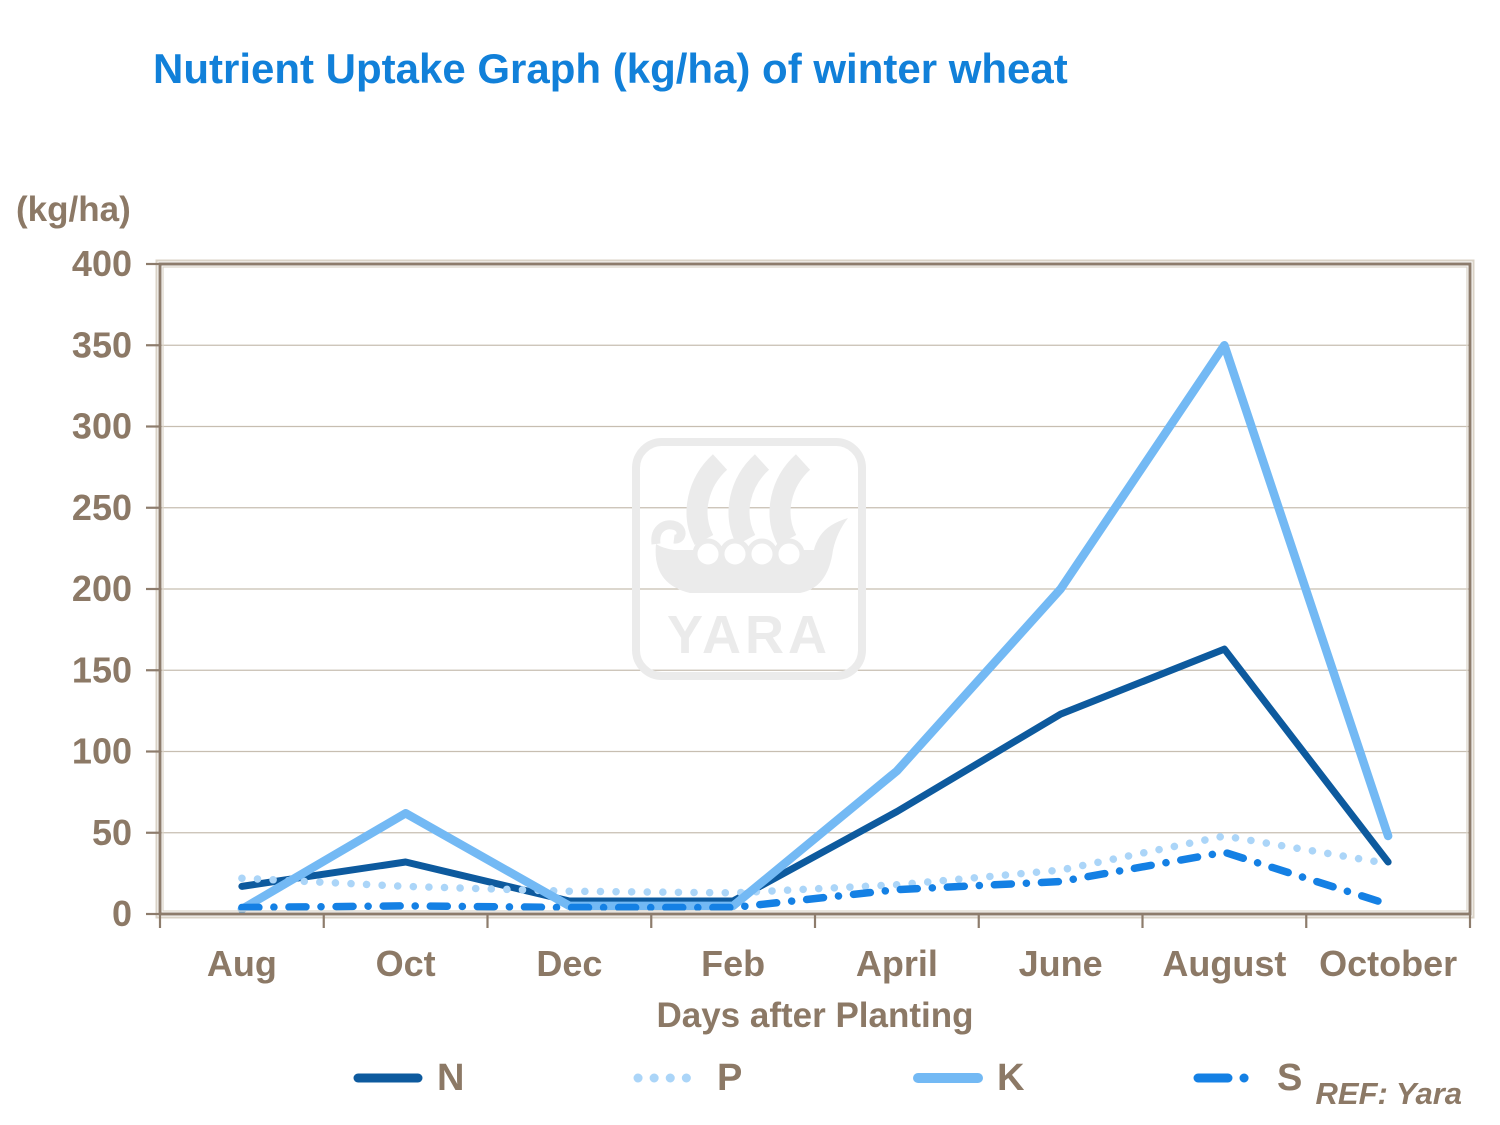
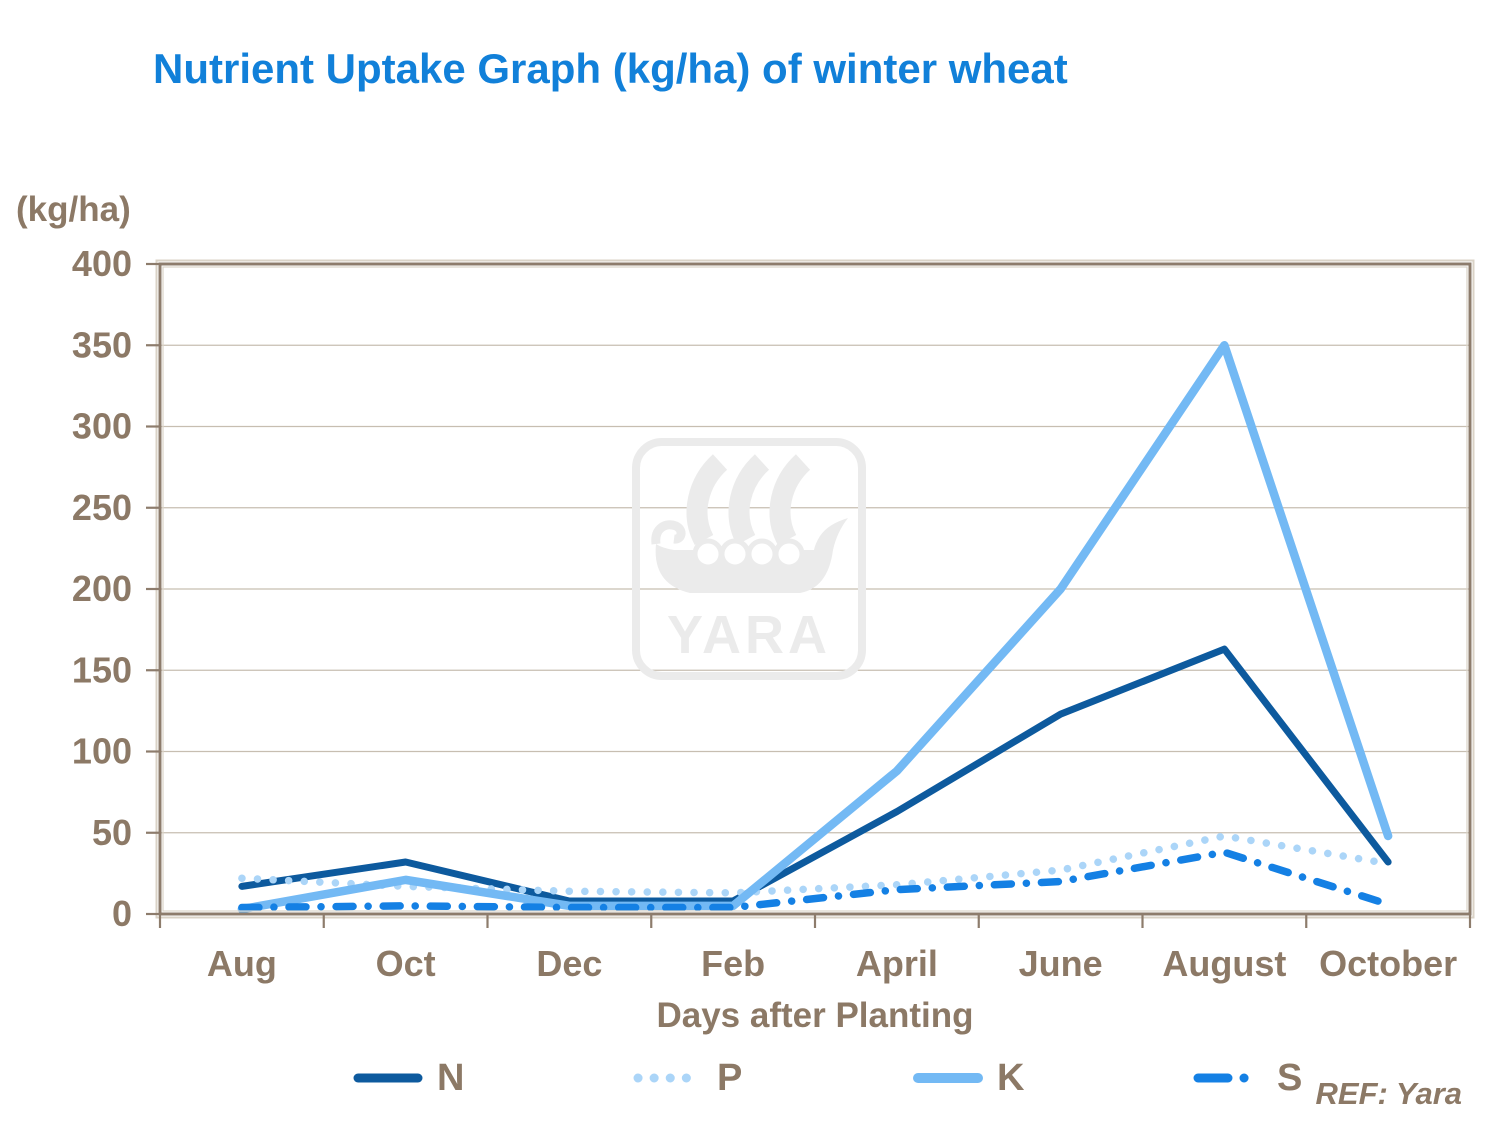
K/Oct: 62 -> 21
